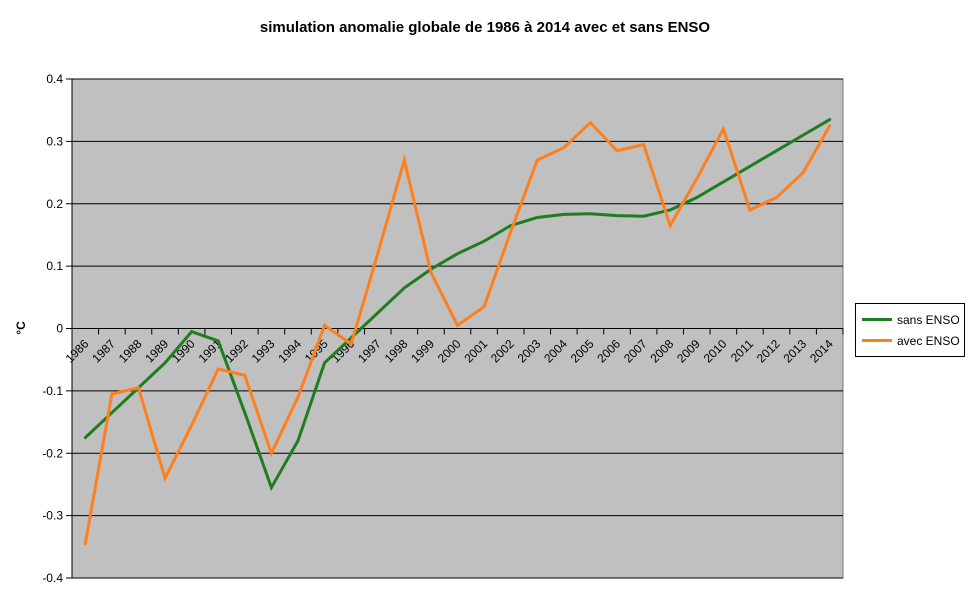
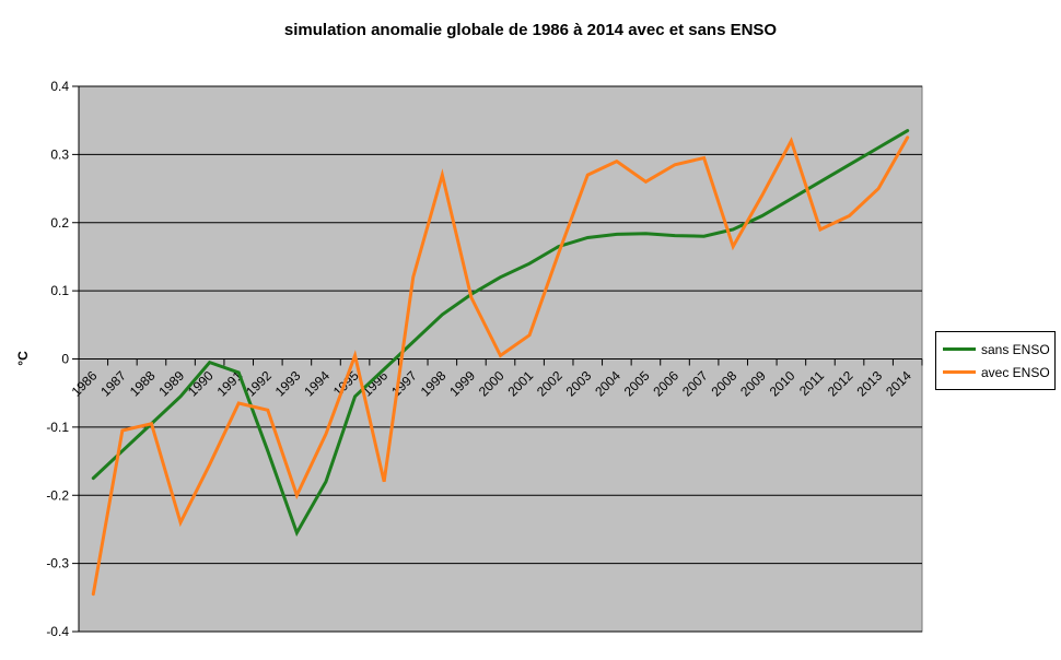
avec ENSO/1996: -0.03 -> -0.18
avec ENSO/2005: 0.33 -> 0.26
